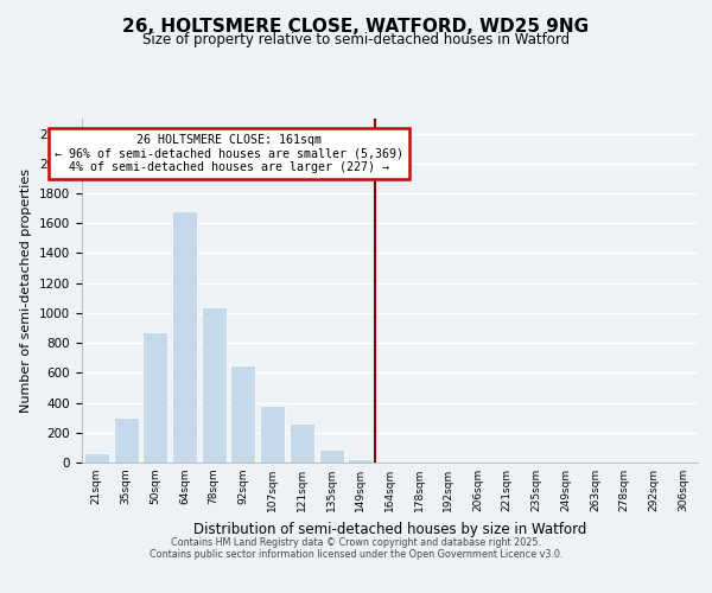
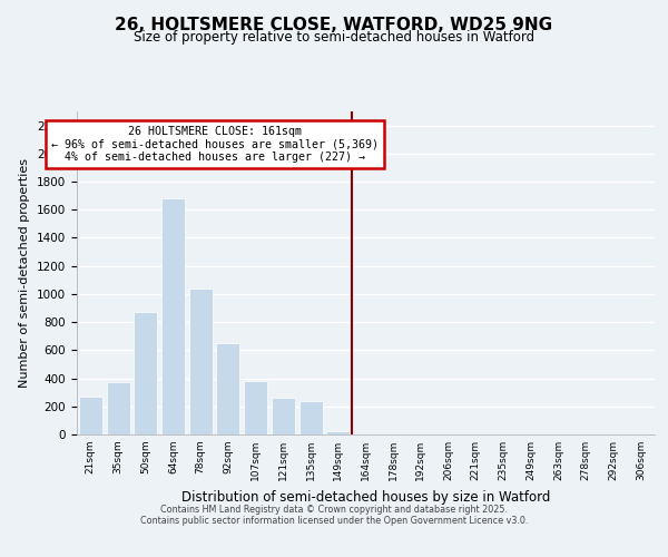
21sqm: 60 -> 270
35sqm: 300 -> 370
135sqm: 90 -> 240
